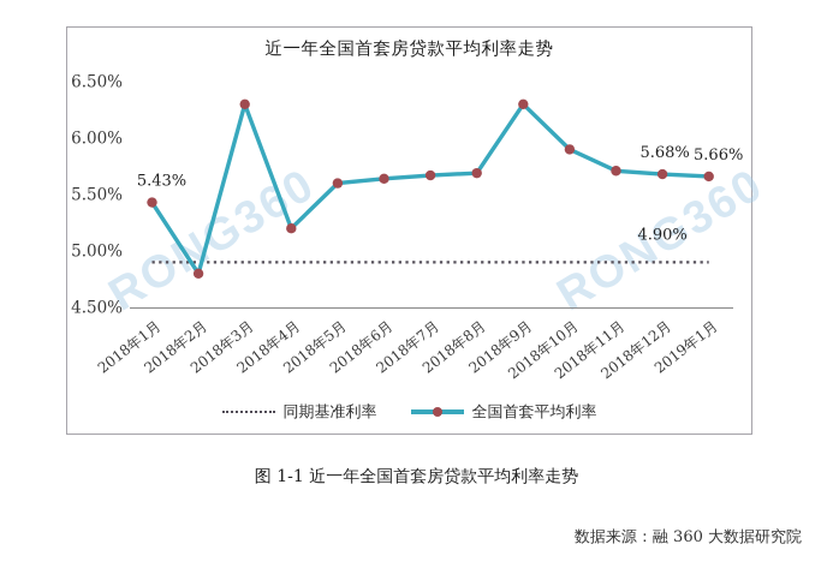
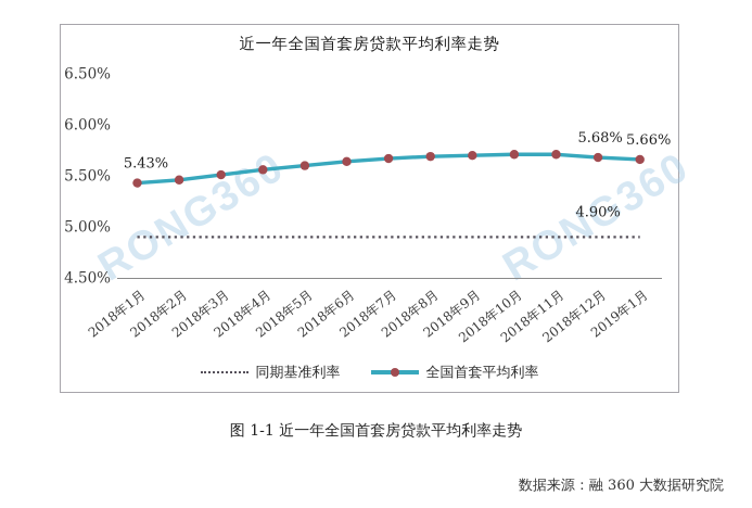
全国首套平均利率/2018年2月: 4.8% -> 5.5%
全国首套平均利率/2018年3月: 6.3% -> 5.5%
全国首套平均利率/2018年4月: 5.2% -> 5.6%
全国首套平均利率/2018年9月: 6.3% -> 5.7%
全国首套平均利率/2018年10月: 5.9% -> 5.7%
